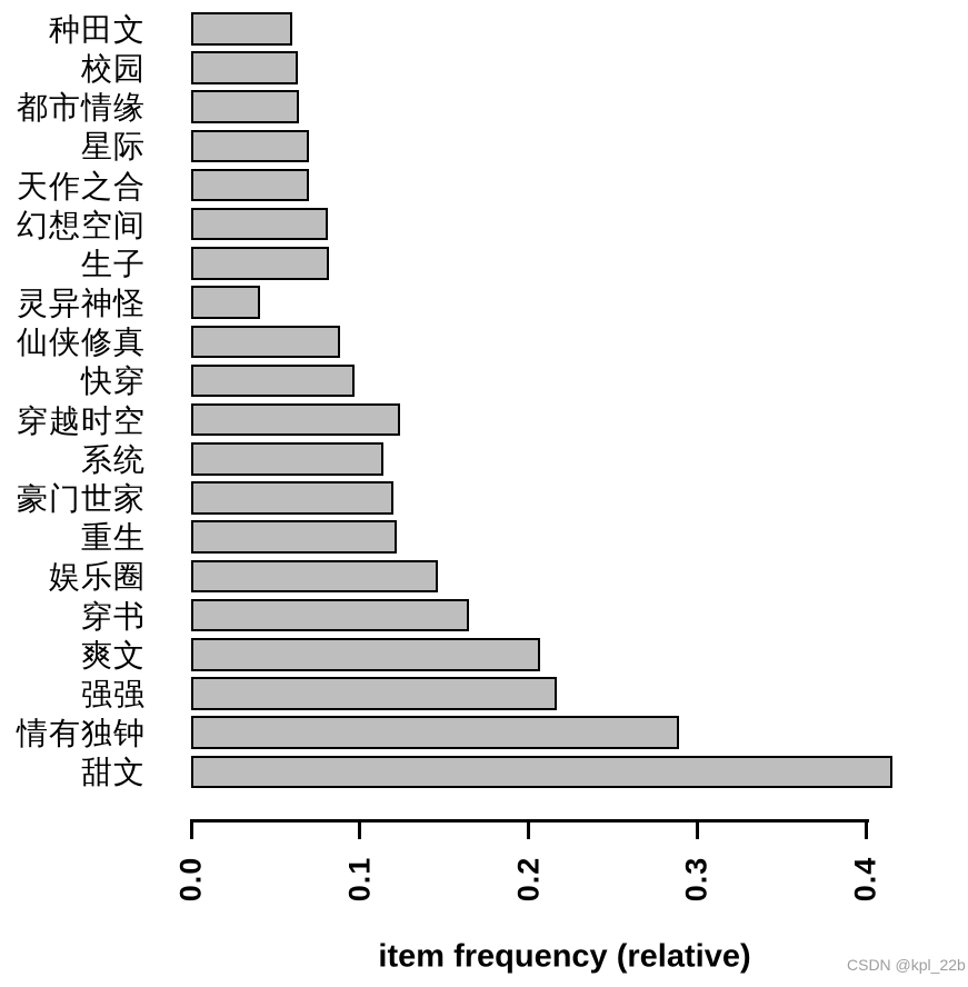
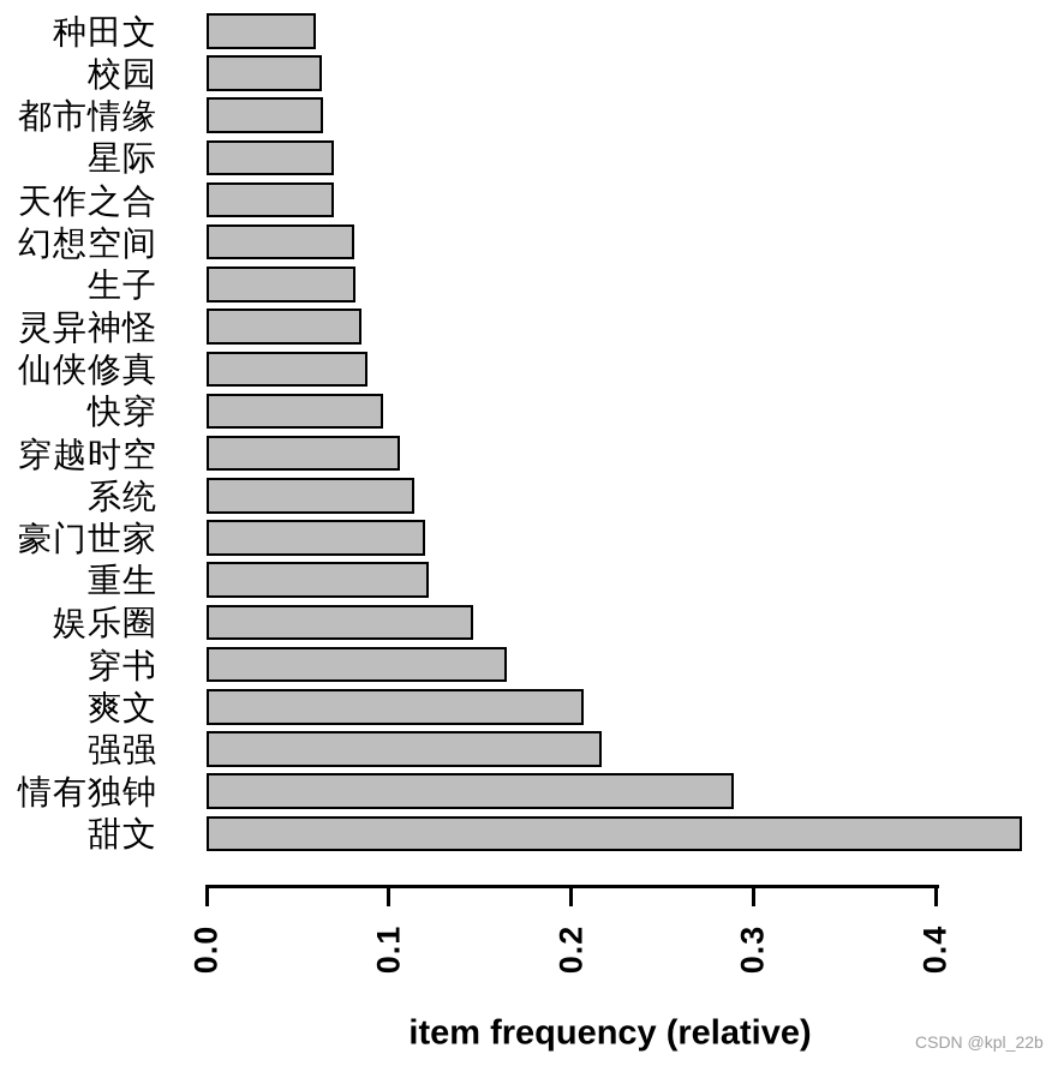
灵异神怪: 0.041 -> 0.085
穿越时空: 0.124 -> 0.106
甜文: 0.416 -> 0.447
